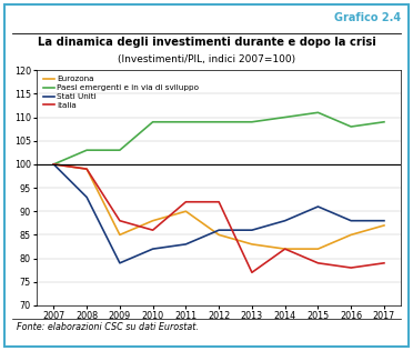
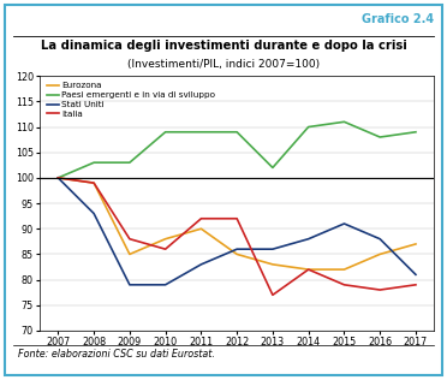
Stati Uniti/2010: 82 -> 79
Paesi emergenti e in via di sviluppo/2013: 109 -> 102
Stati Uniti/2017: 88 -> 81
